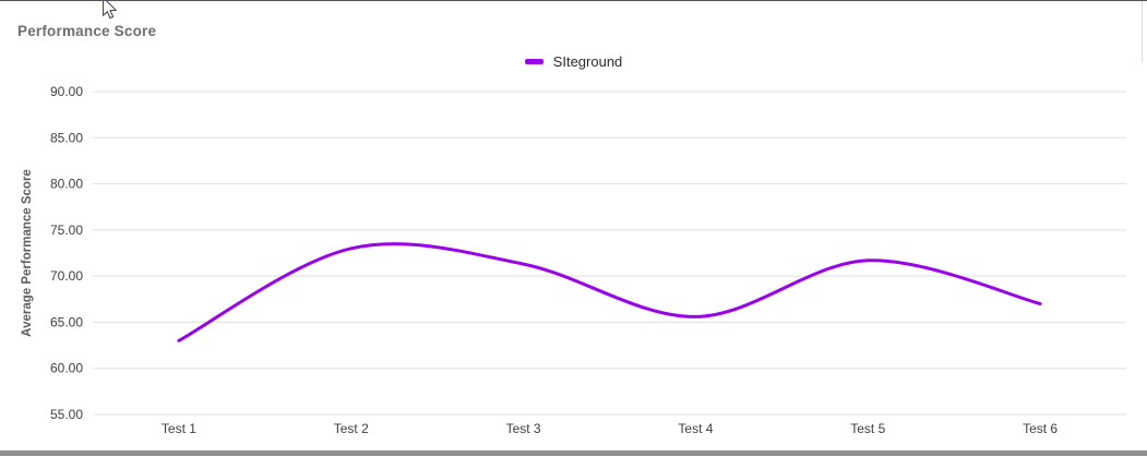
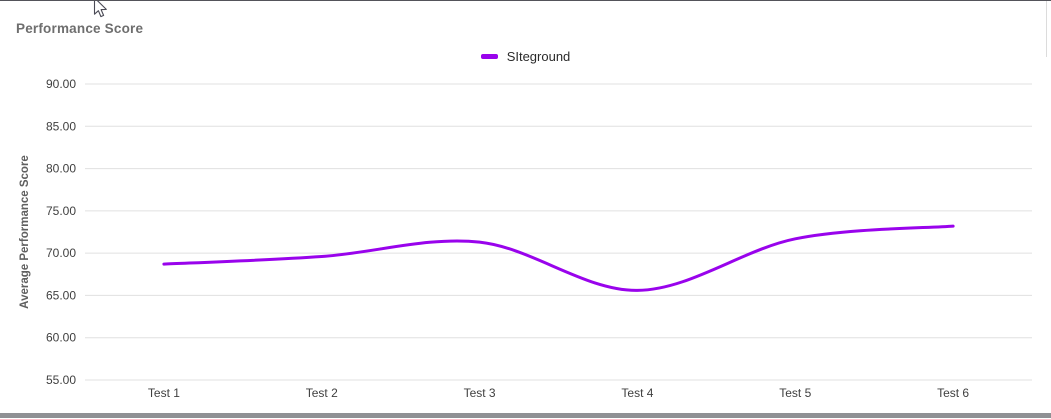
Test 1: 63 -> 69
Test 2: 73 -> 70
Test 6: 67 -> 73
